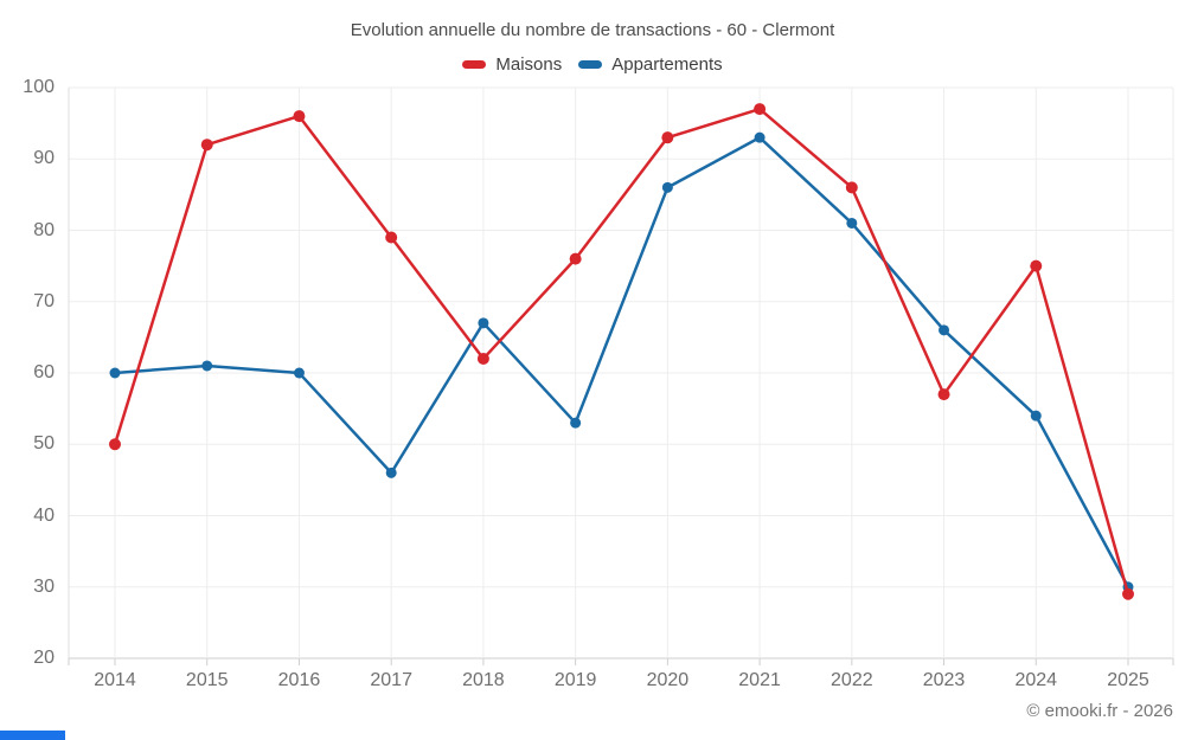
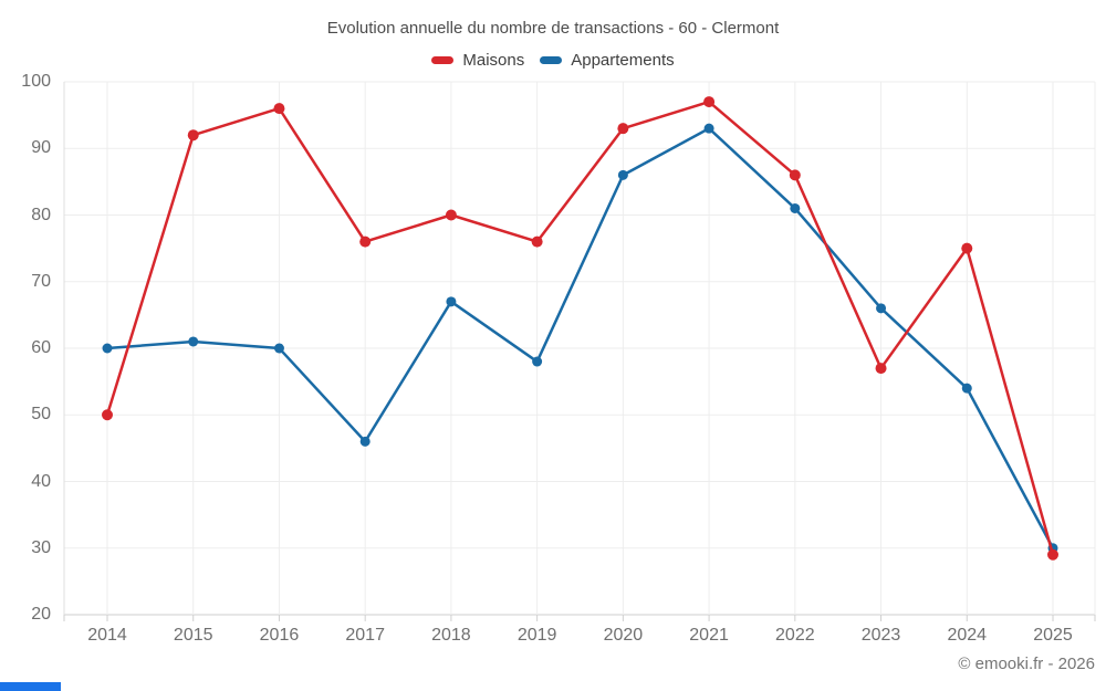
Maisons/2017: 79 -> 76
Maisons/2018: 62 -> 80
Appartements/2019: 53 -> 58
